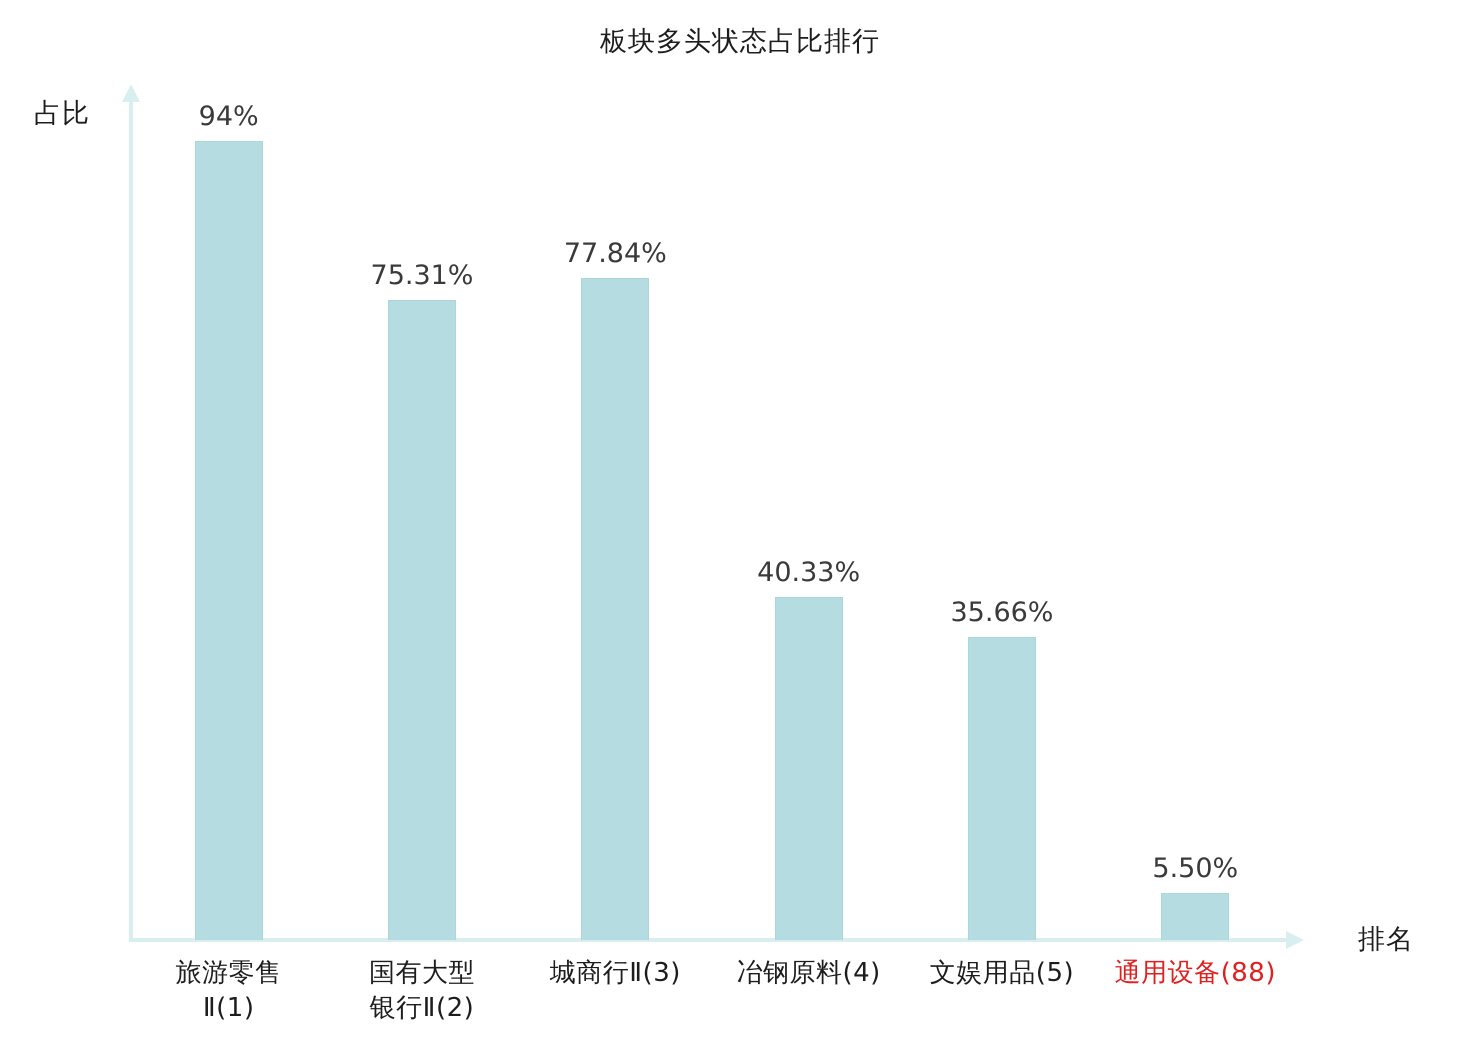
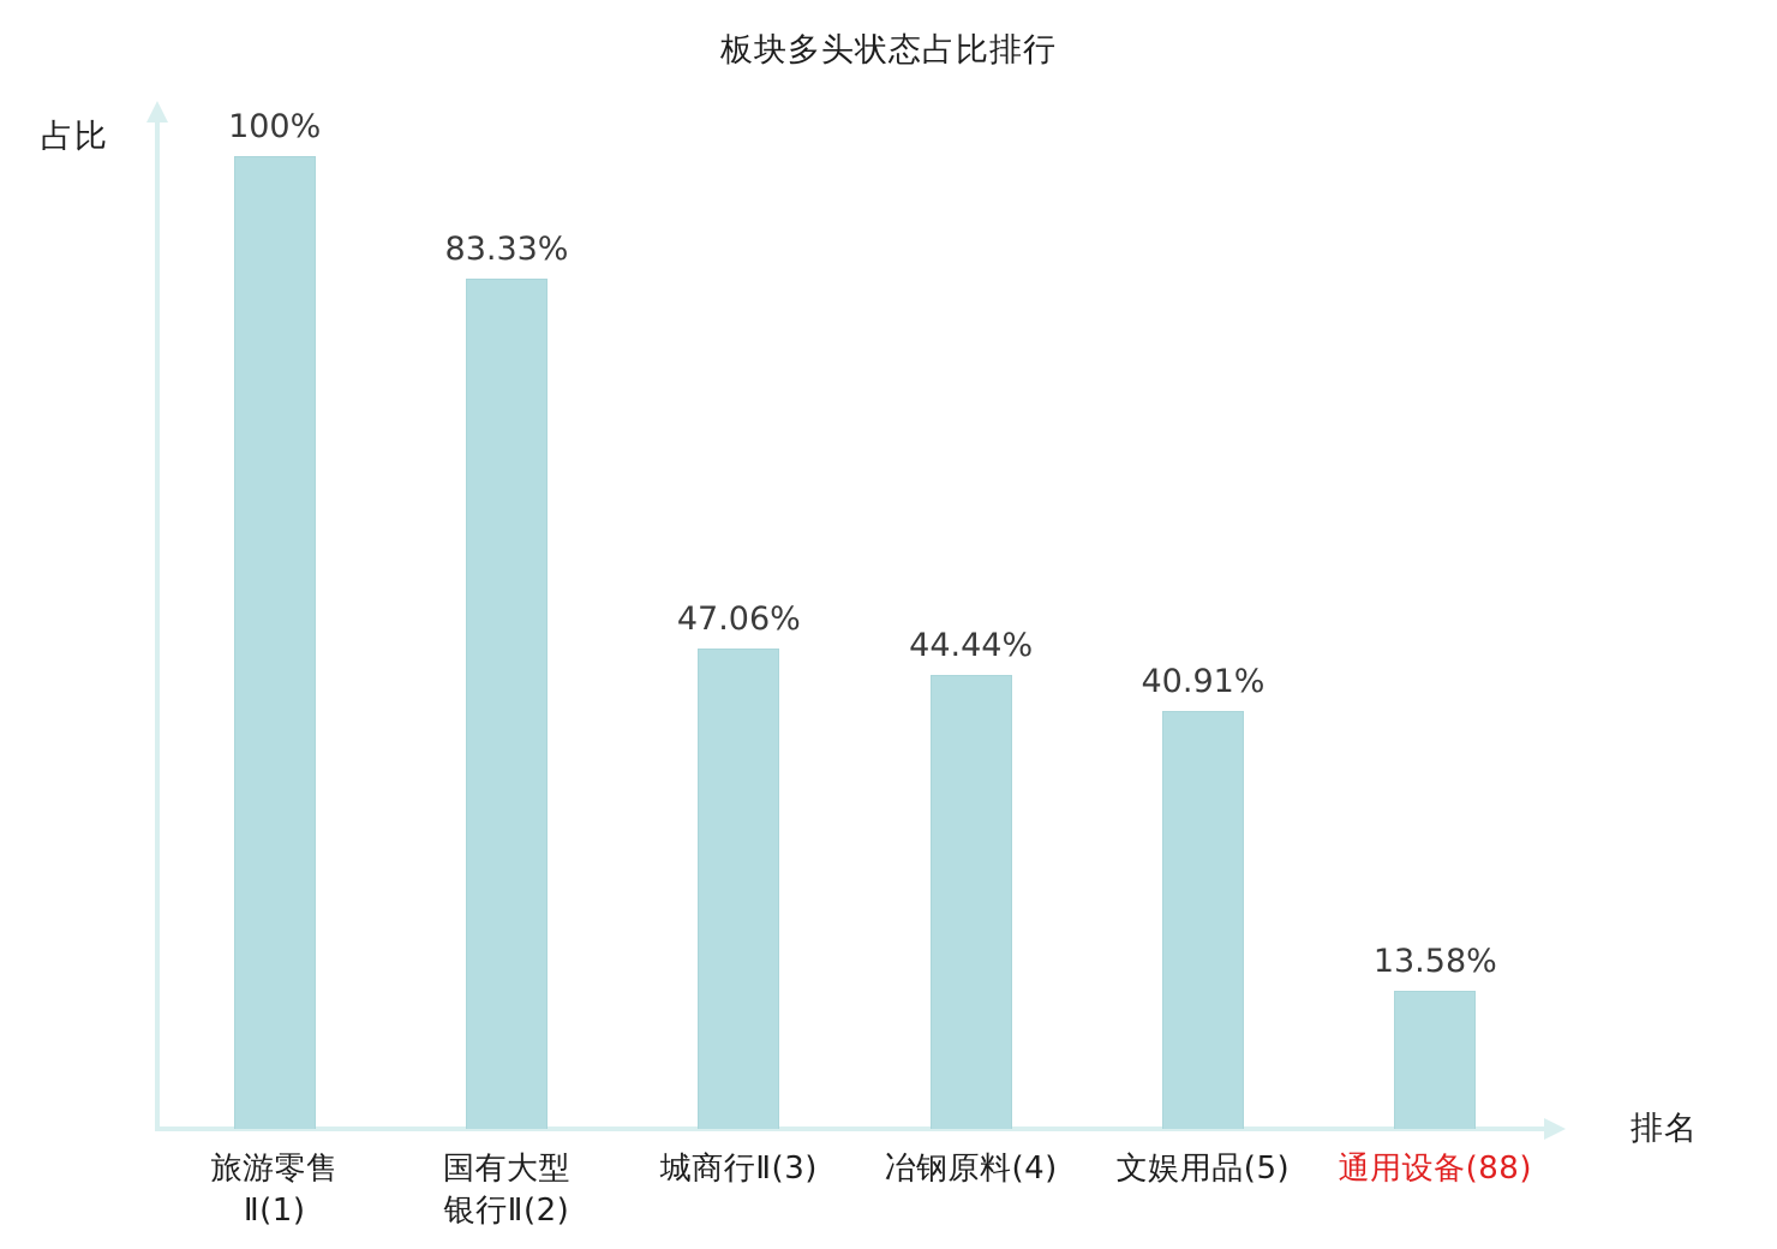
旅游零售 Ⅱ(1): 94% -> 100%
国有大型 银行Ⅱ(2): 75.31% -> 83.33%
城商行Ⅱ(3): 77.84% -> 47.06%
冶钢原料(4): 40.33% -> 44.44%
文娱用品(5): 35.66% -> 40.91%
通用设备(88): 5.50% -> 13.58%
